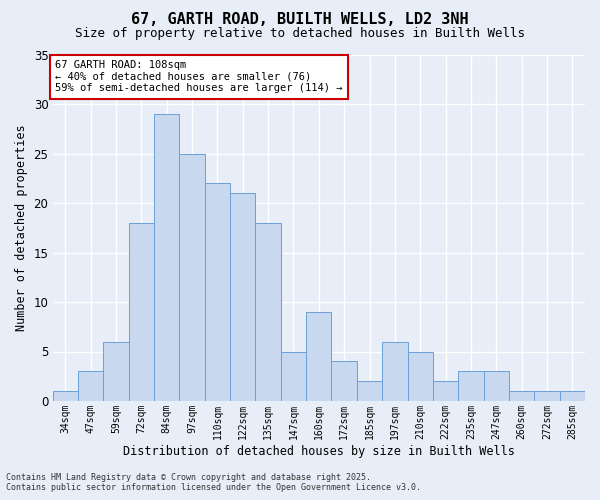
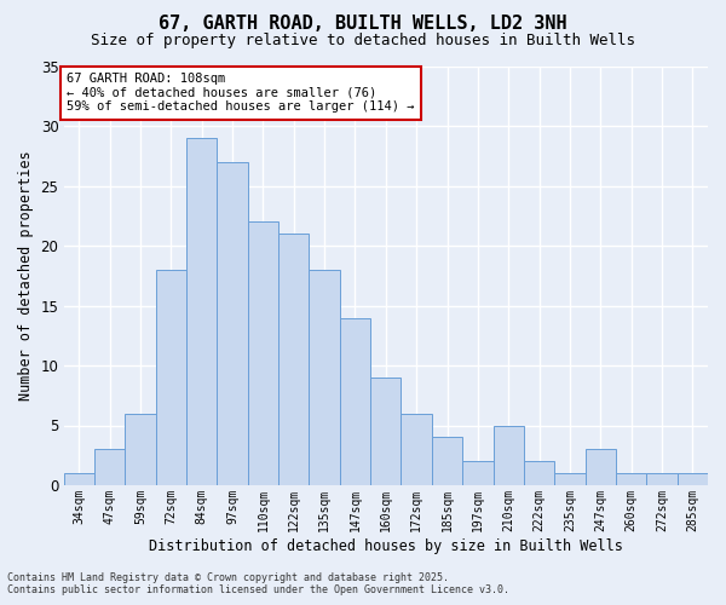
97sqm: 25 -> 27
147sqm: 5 -> 14
172sqm: 4 -> 6
185sqm: 2 -> 4
197sqm: 6 -> 2
235sqm: 3 -> 1
